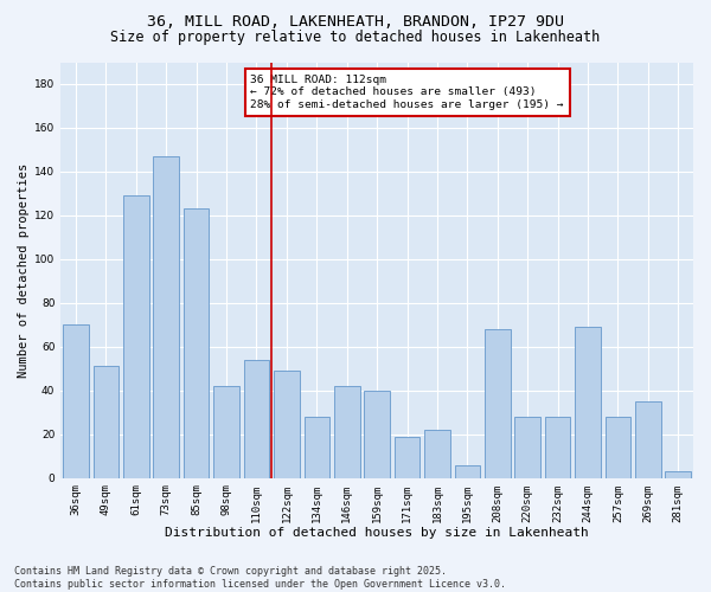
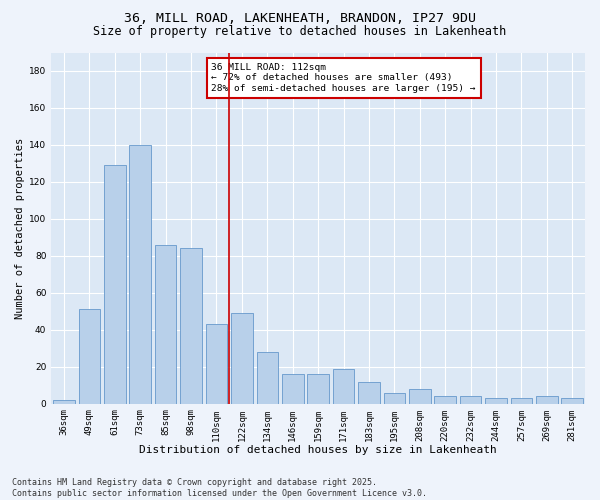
36sqm: 70 -> 2
73sqm: 147 -> 140
85sqm: 123 -> 86
98sqm: 42 -> 84
110sqm: 54 -> 43
146sqm: 42 -> 16
159sqm: 40 -> 16
183sqm: 22 -> 12
208sqm: 68 -> 8
220sqm: 28 -> 4
232sqm: 28 -> 4
244sqm: 69 -> 3
257sqm: 28 -> 3
269sqm: 35 -> 4
